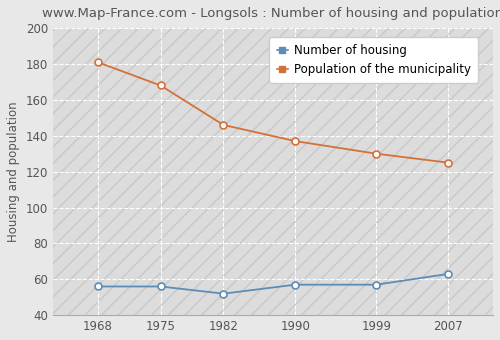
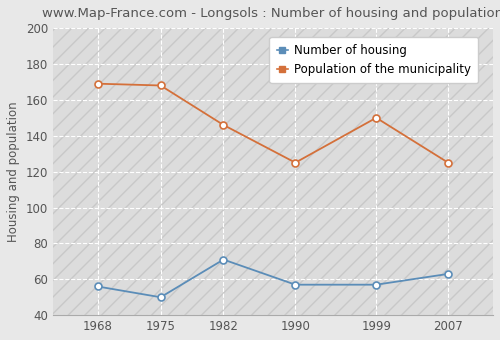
Population of the municipality/1968: 181 -> 169
Number of housing/1975: 56 -> 50
Number of housing/1982: 52 -> 71
Population of the municipality/1990: 137 -> 125
Population of the municipality/1999: 130 -> 150
